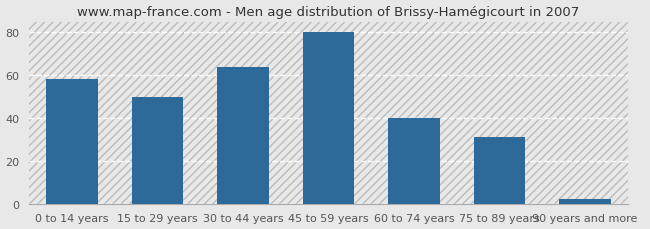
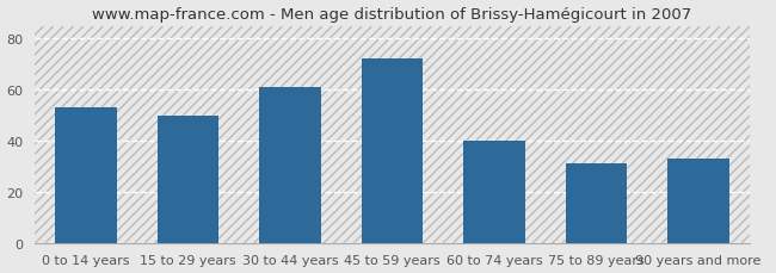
0 to 14 years: 58 -> 53
30 to 44 years: 64 -> 61
45 to 59 years: 80 -> 72
90 years and more: 2 -> 33
